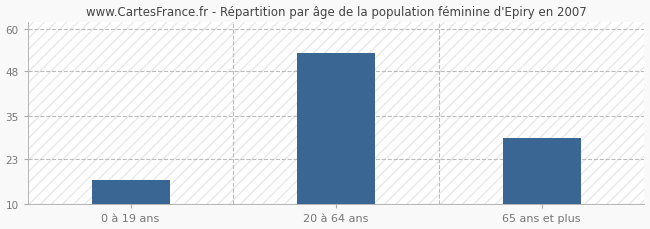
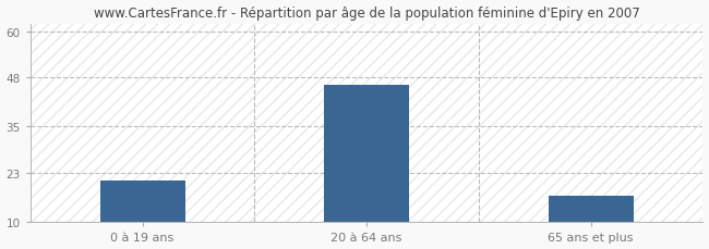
0 à 19 ans: 17 -> 21
20 à 64 ans: 53 -> 46
65 ans et plus: 29 -> 17
